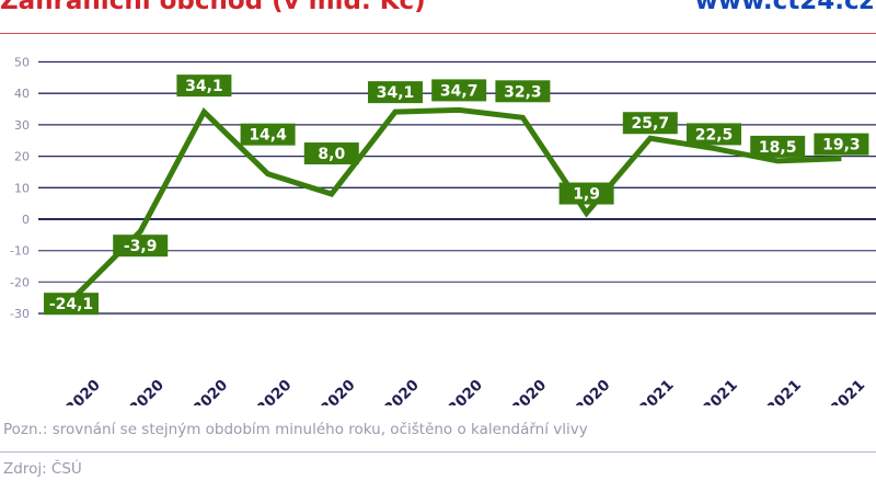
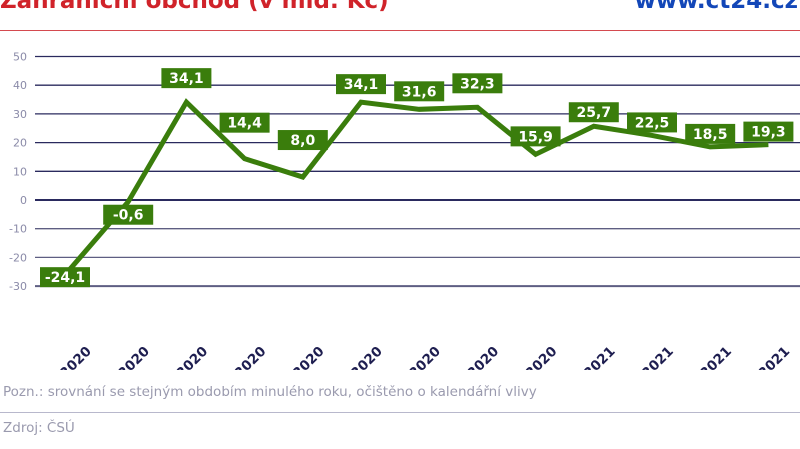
05/2020: -3,9 -> -0,6
10/2020: 34,7 -> 31,6
12/2020: 1,9 -> 15,9
